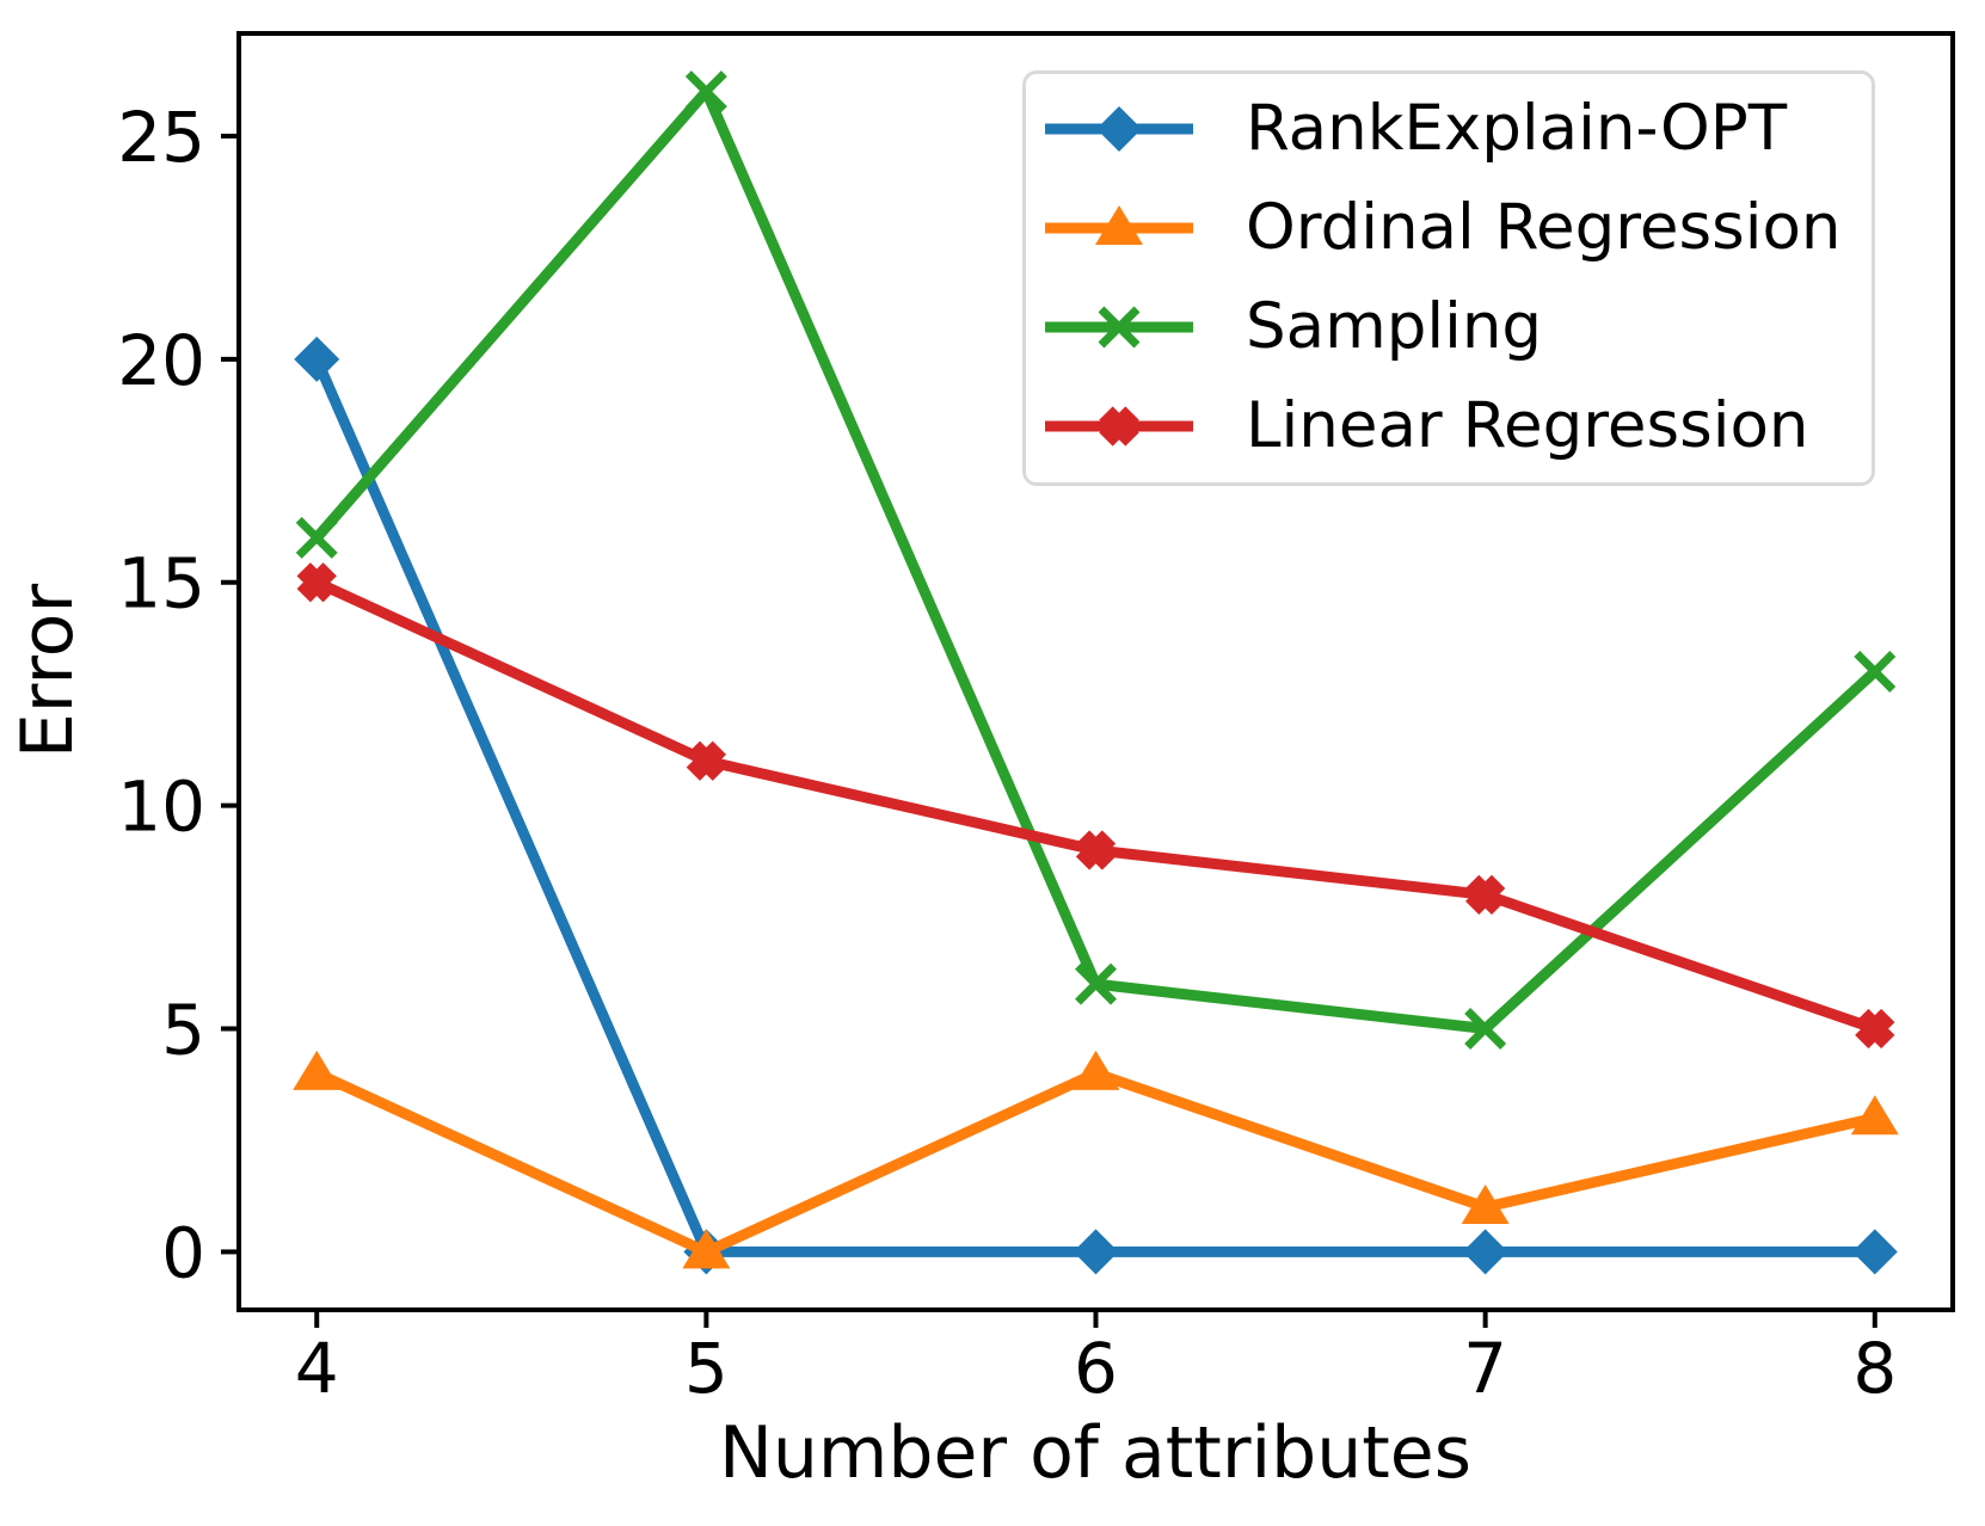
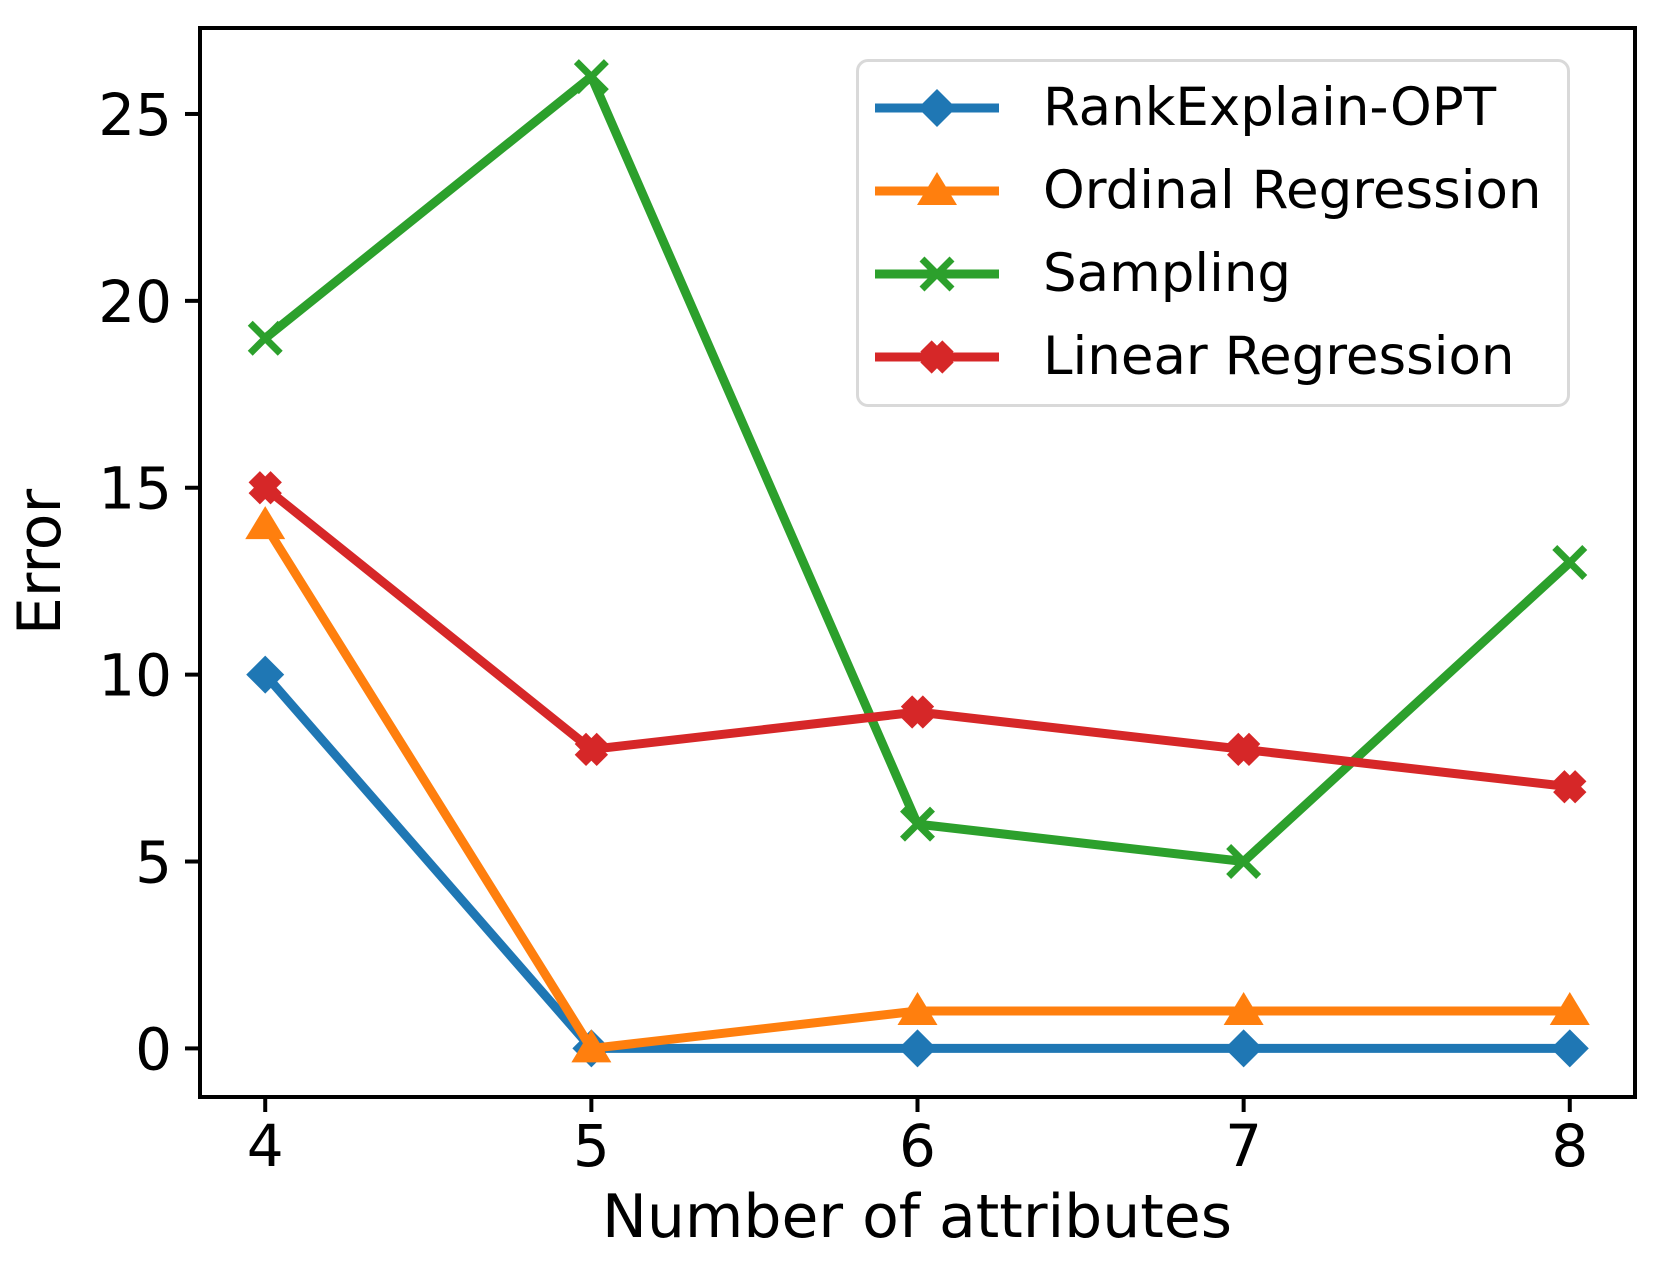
RankExplain-OPT/4: 20 -> 10
Ordinal Regression/4: 4 -> 14
Sampling/4: 16 -> 19
Linear Regression/5: 11 -> 8
Ordinal Regression/6: 4 -> 1
Ordinal Regression/8: 3 -> 1
Linear Regression/8: 5 -> 7
